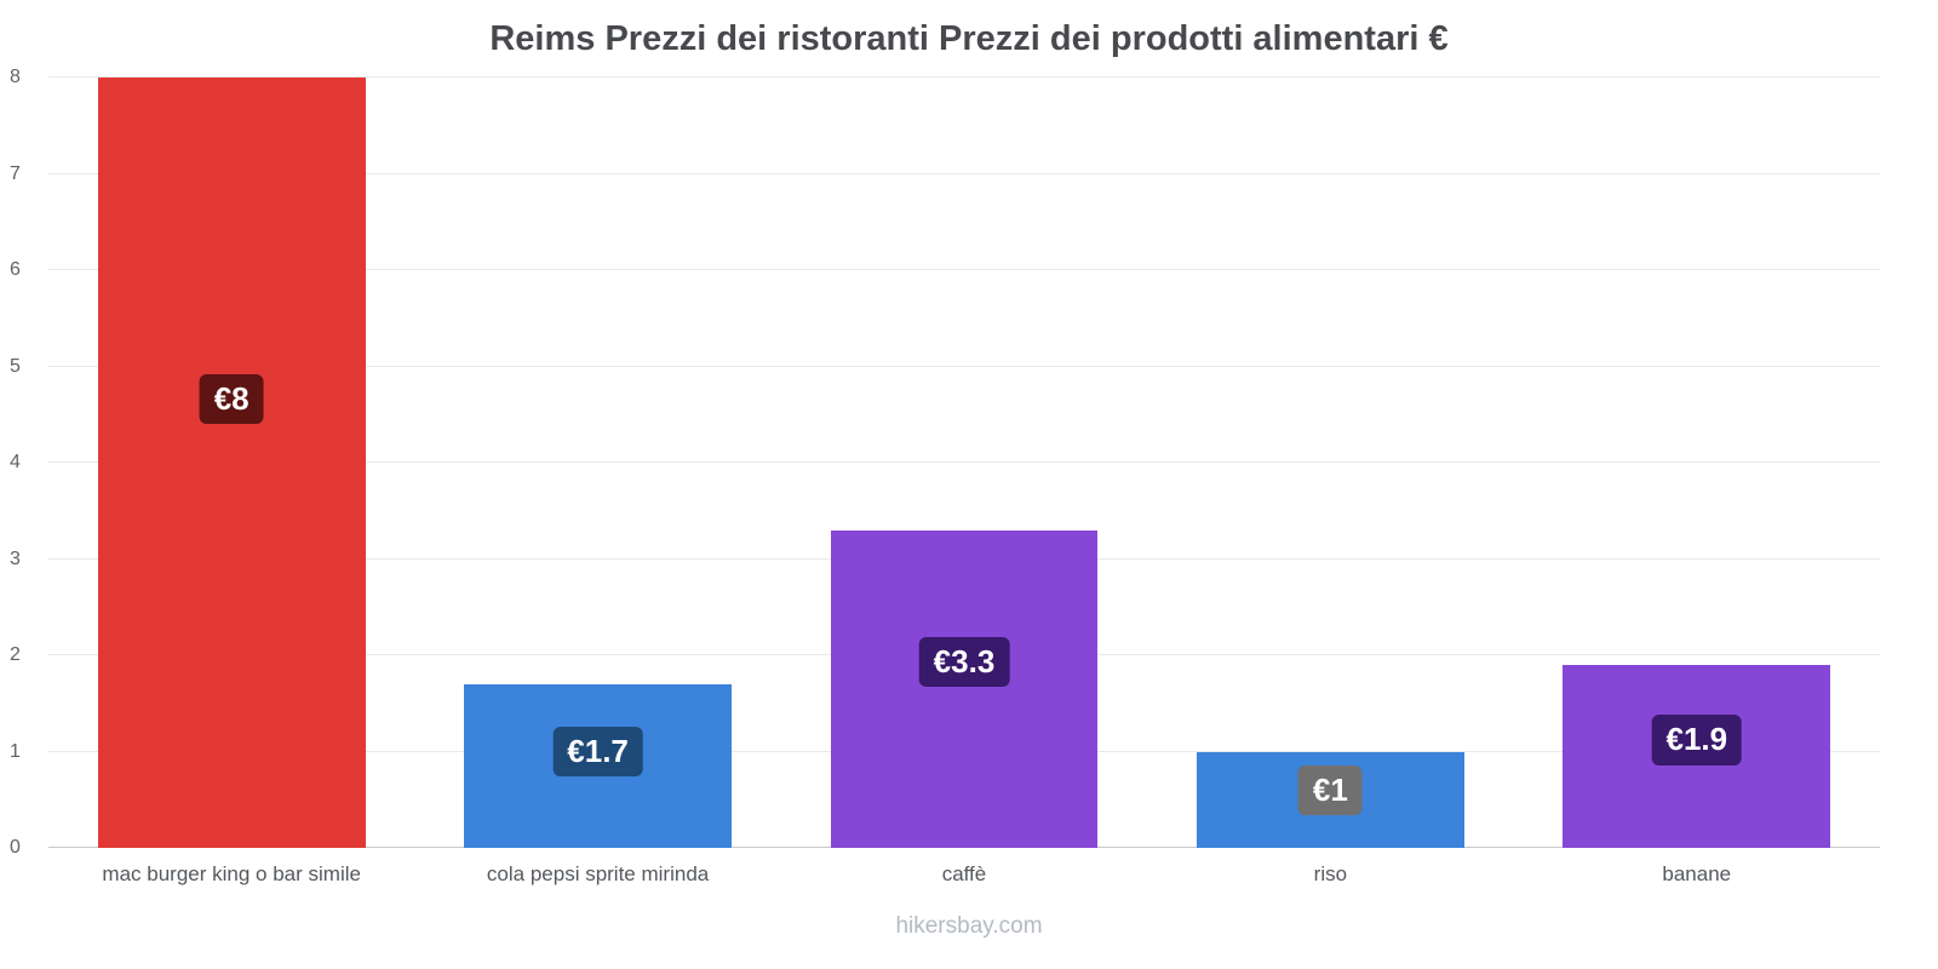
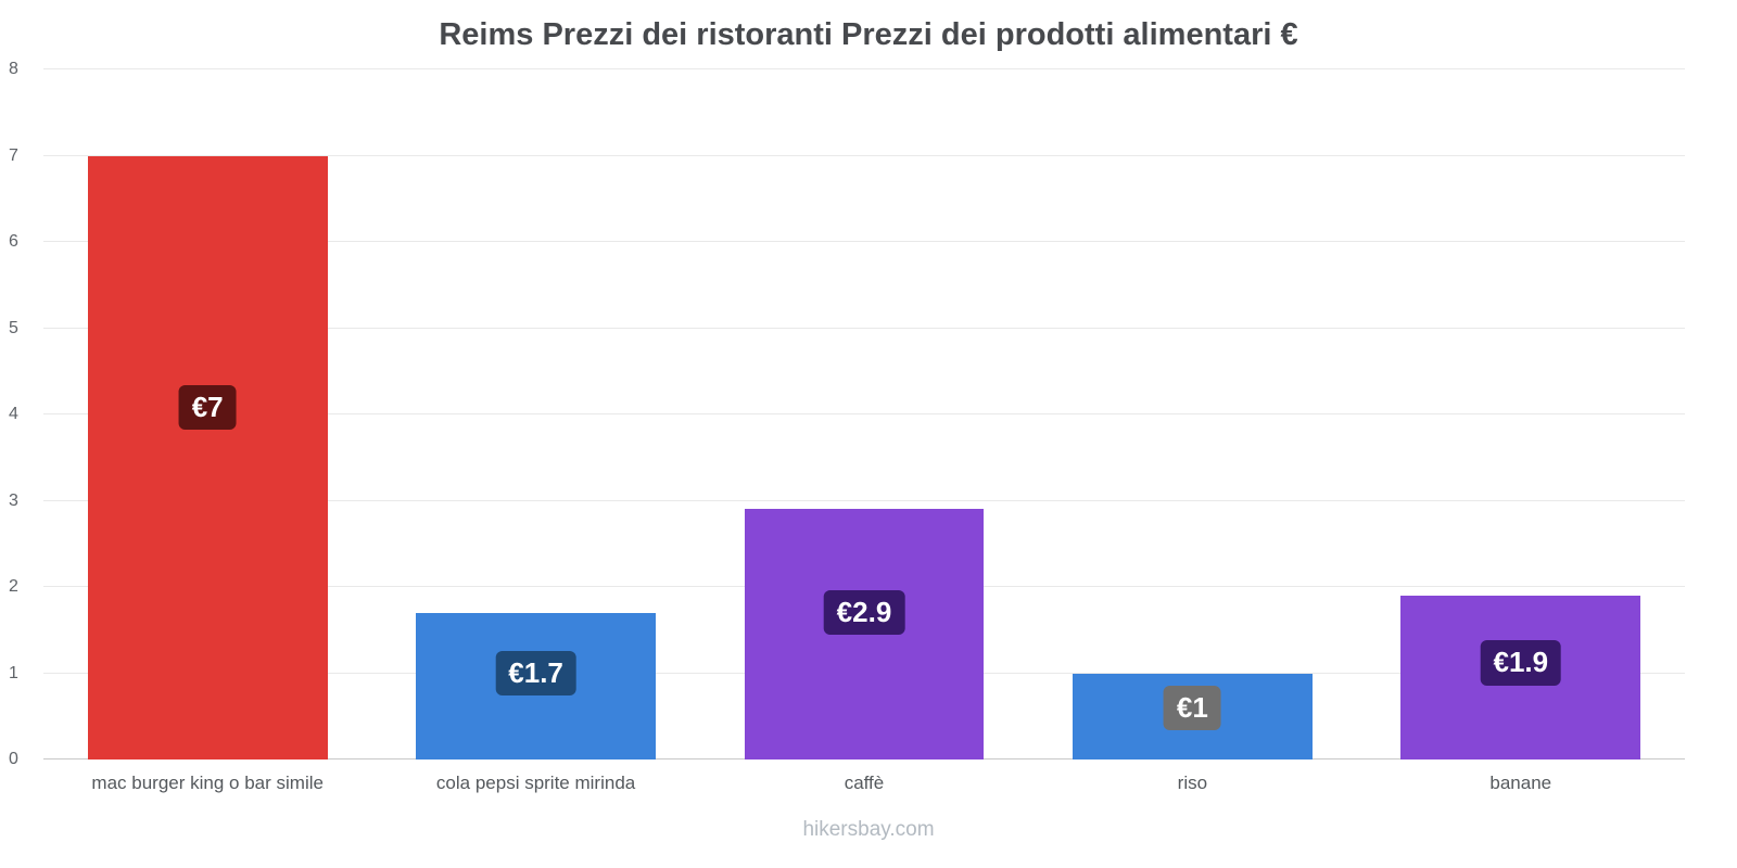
mac burger king o bar simile: €8 -> €7
caffè: €3.3 -> €2.9
